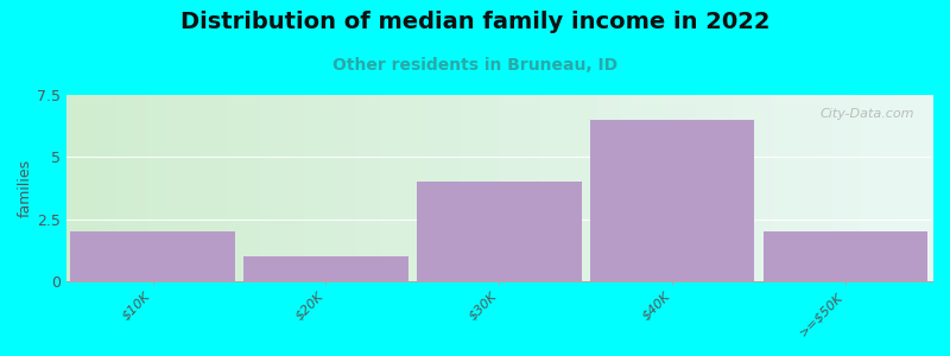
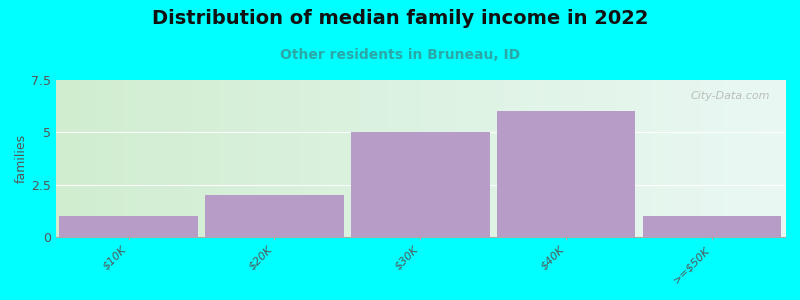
$10K: 2.0 -> 1.0
$20K: 1.0 -> 2.0
$30K: 4.0 -> 5.0
$40K: 6.5 -> 6.0
>=$50K: 2.0 -> 1.0
